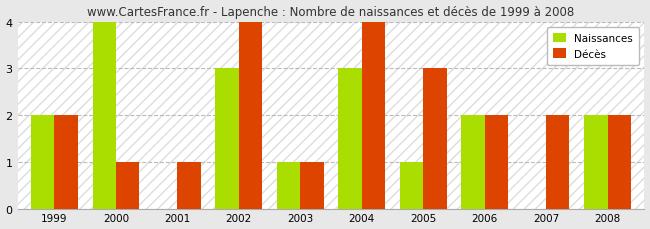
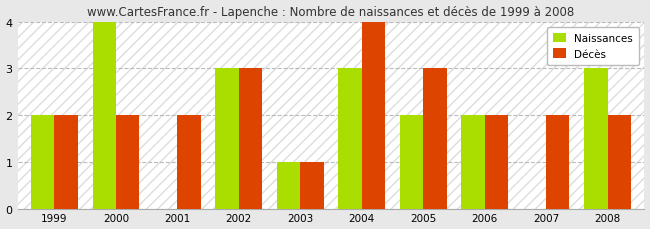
Décès/2000: 1 -> 2
Décès/2001: 1 -> 2
Décès/2002: 4 -> 3
Naissances/2005: 1 -> 2
Naissances/2008: 2 -> 3
